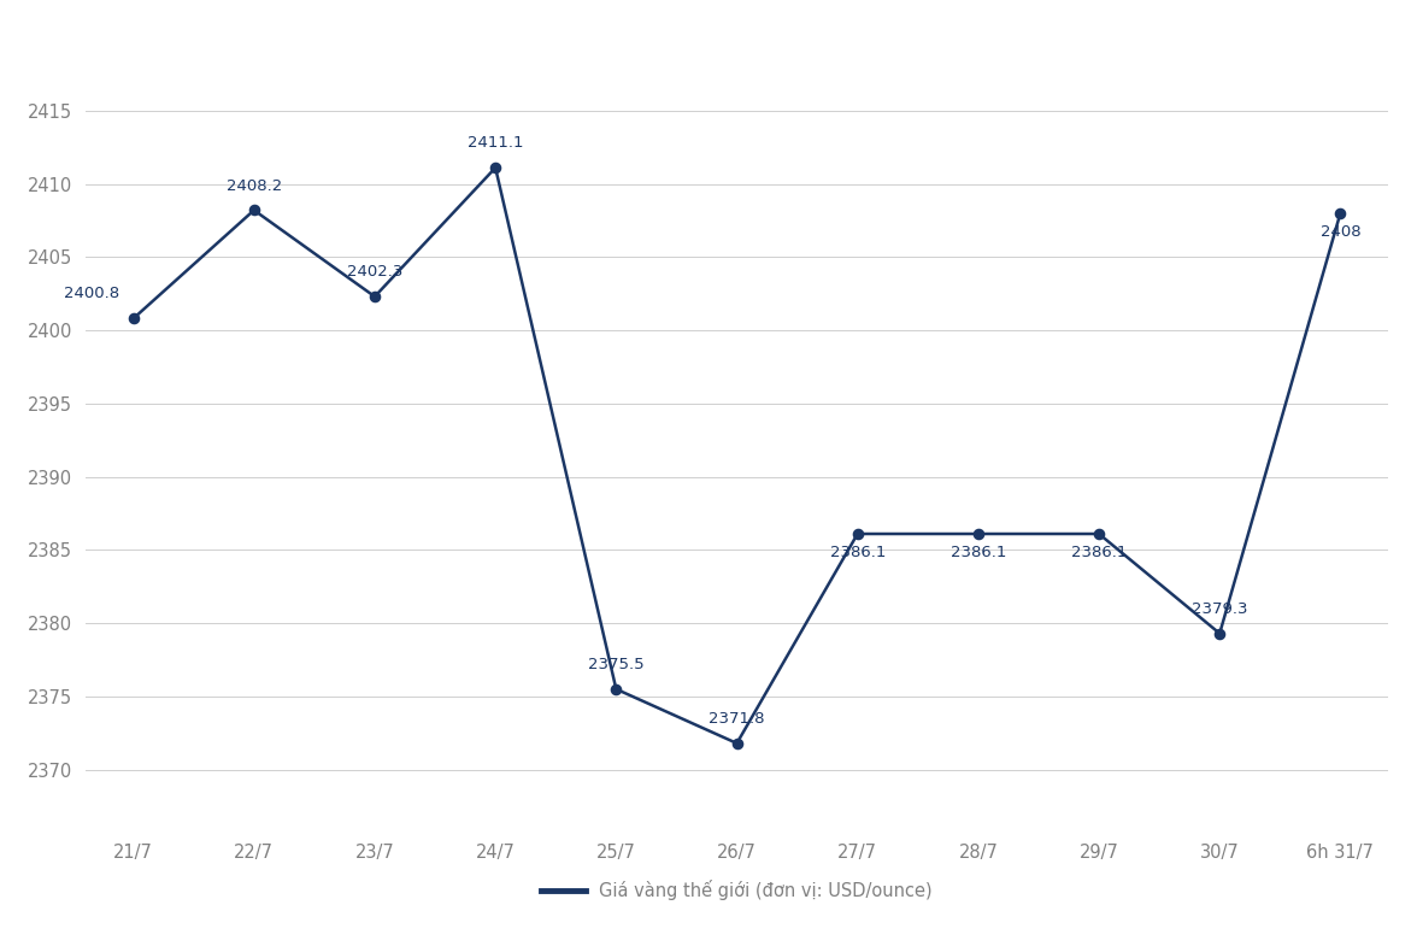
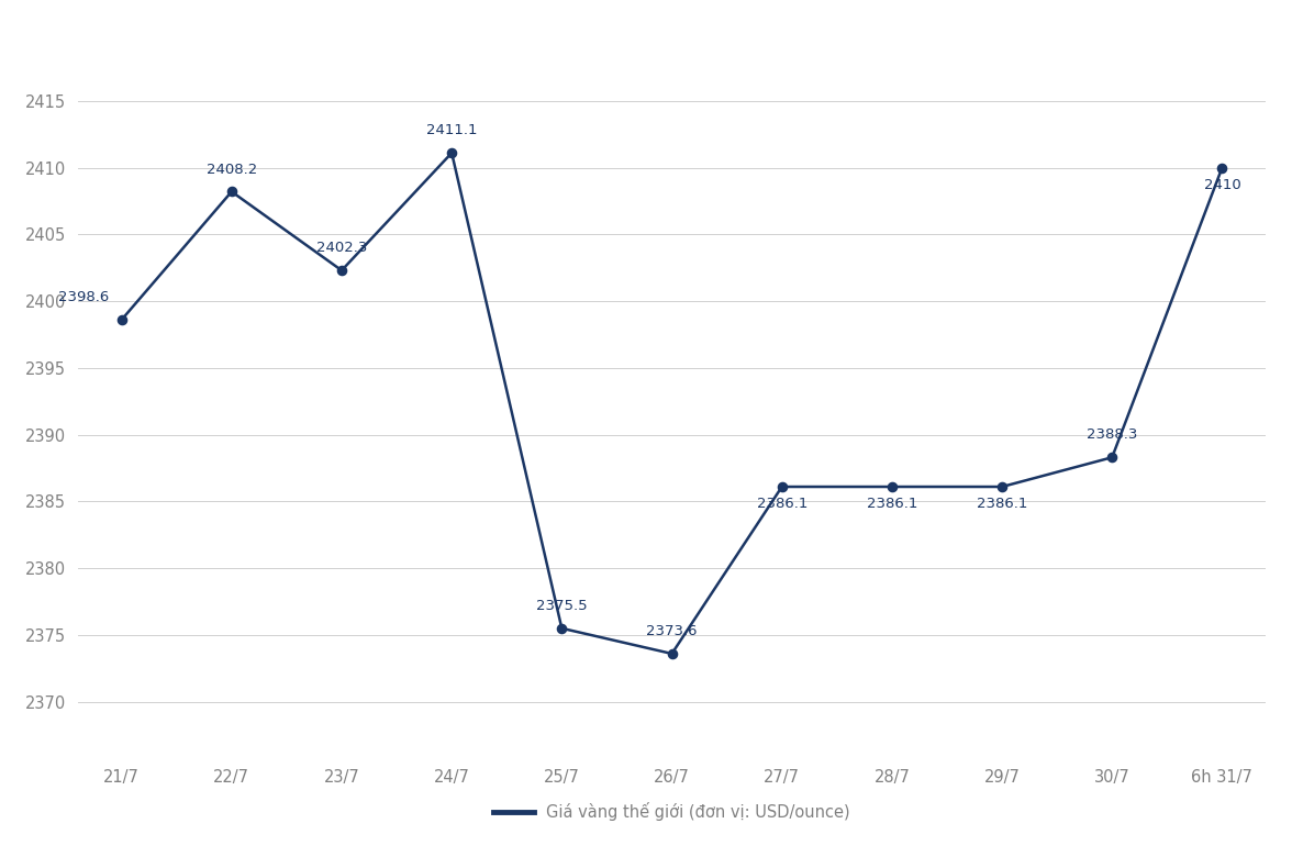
21/7: 2400.8 -> 2398.6
26/7: 2371.8 -> 2373.6
30/7: 2379.3 -> 2388.3
6h 31/7: 2408 -> 2410
